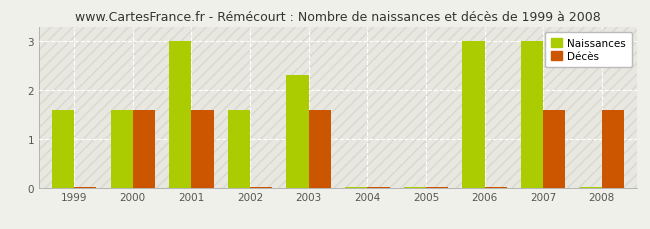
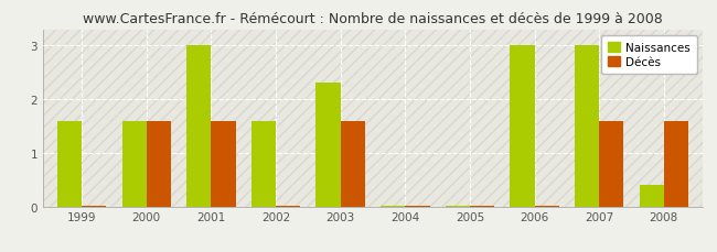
Naissances/2008: 0.02 -> 0.40
